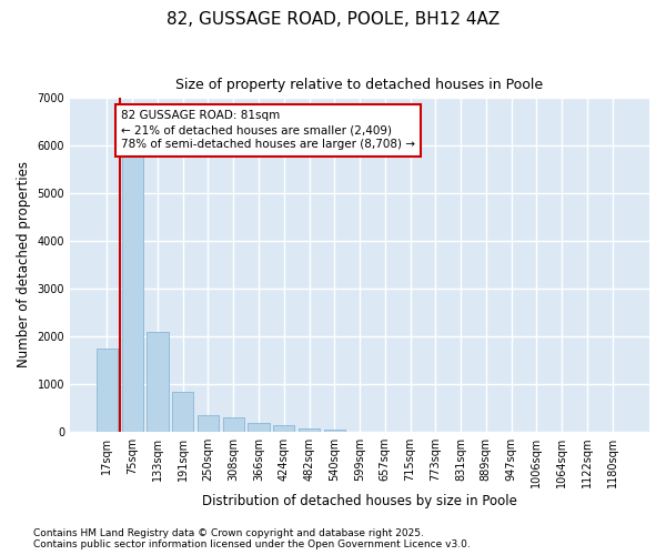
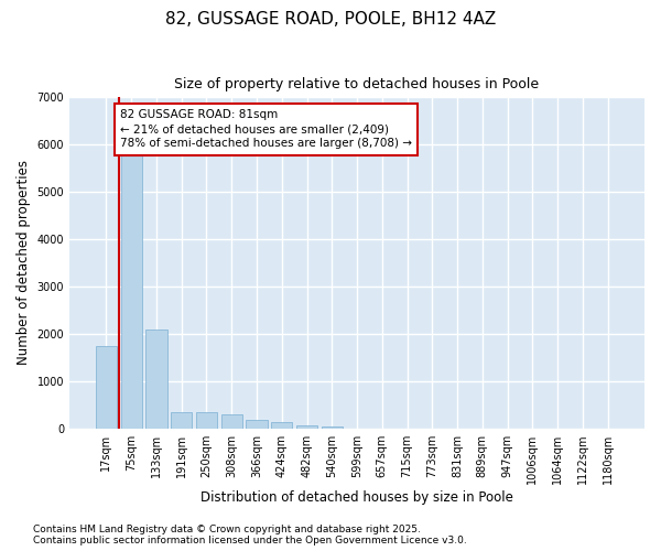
191sqm: 830 -> 350
